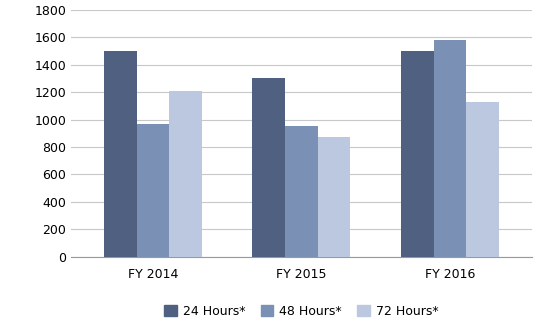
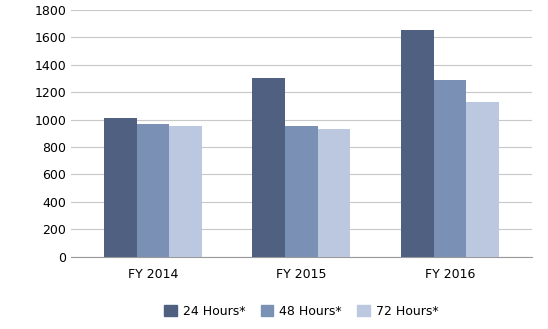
24 Hours*/FY 2014: 1500 -> 1010
72 Hours*/FY 2014: 1210 -> 950
72 Hours*/FY 2015: 870 -> 930
24 Hours*/FY 2016: 1500 -> 1660
48 Hours*/FY 2016: 1580 -> 1280
